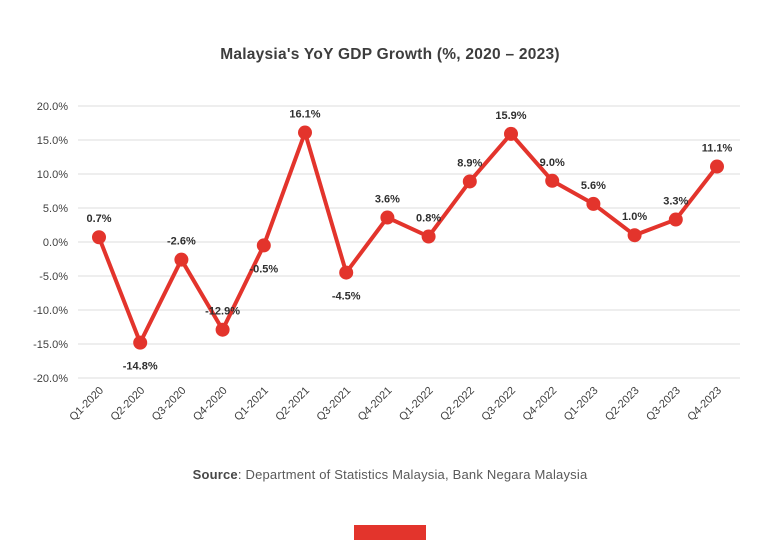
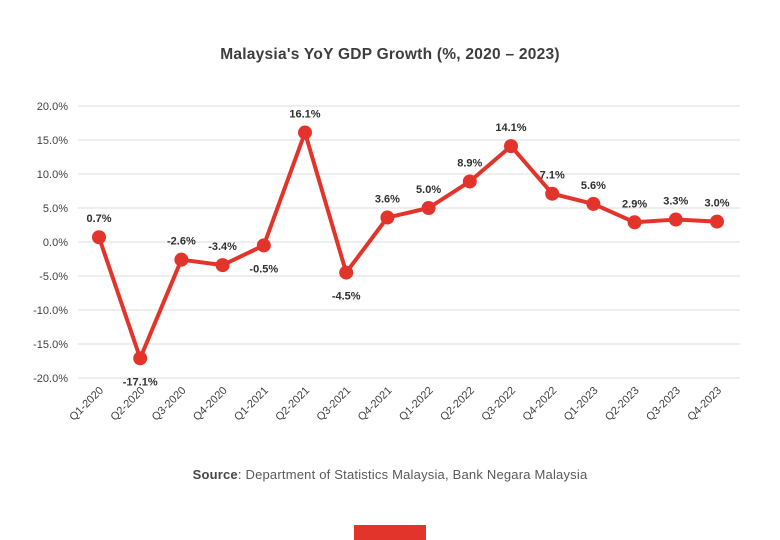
Q2-2020: -14.8% -> -17.1%
Q4-2020: -12.9% -> -3.4%
Q1-2022: 0.8% -> 5.0%
Q3-2022: 15.9% -> 14.1%
Q4-2022: 9.0% -> 7.1%
Q2-2023: 1.0% -> 2.9%
Q4-2023: 11.1% -> 3.0%
